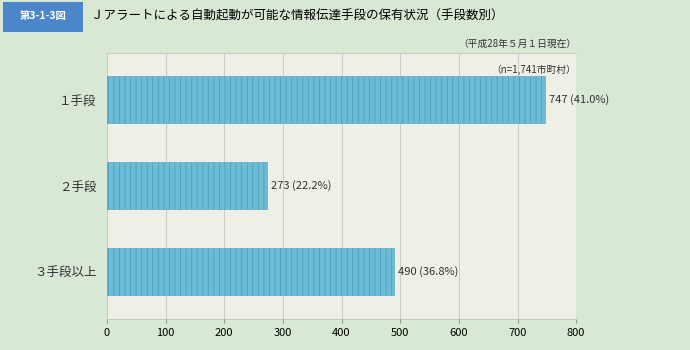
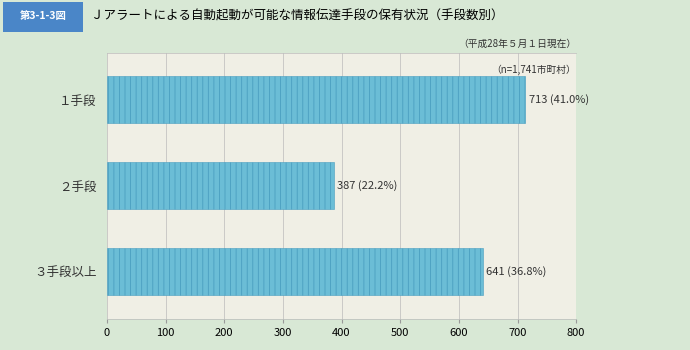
１手段: 747 -> 713
２手段: 273 -> 387
３手段以上: 490 -> 641
